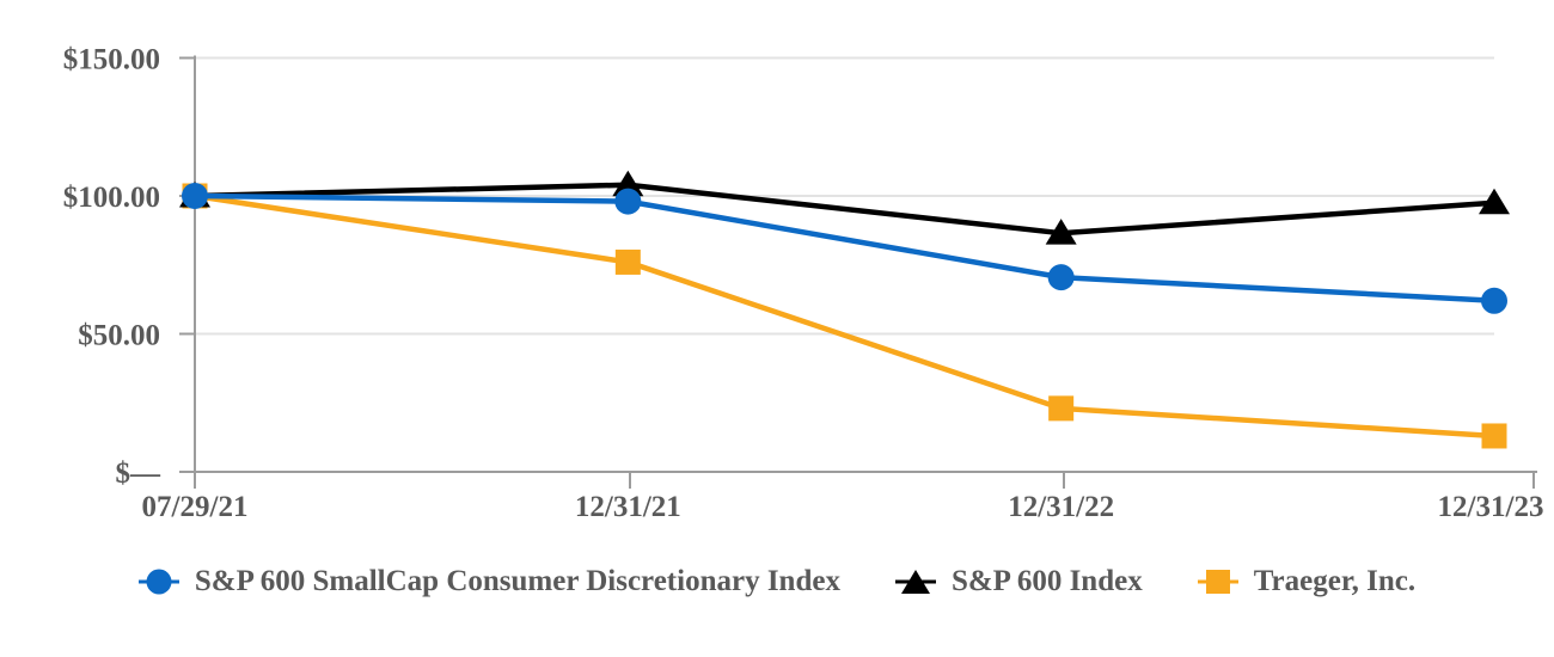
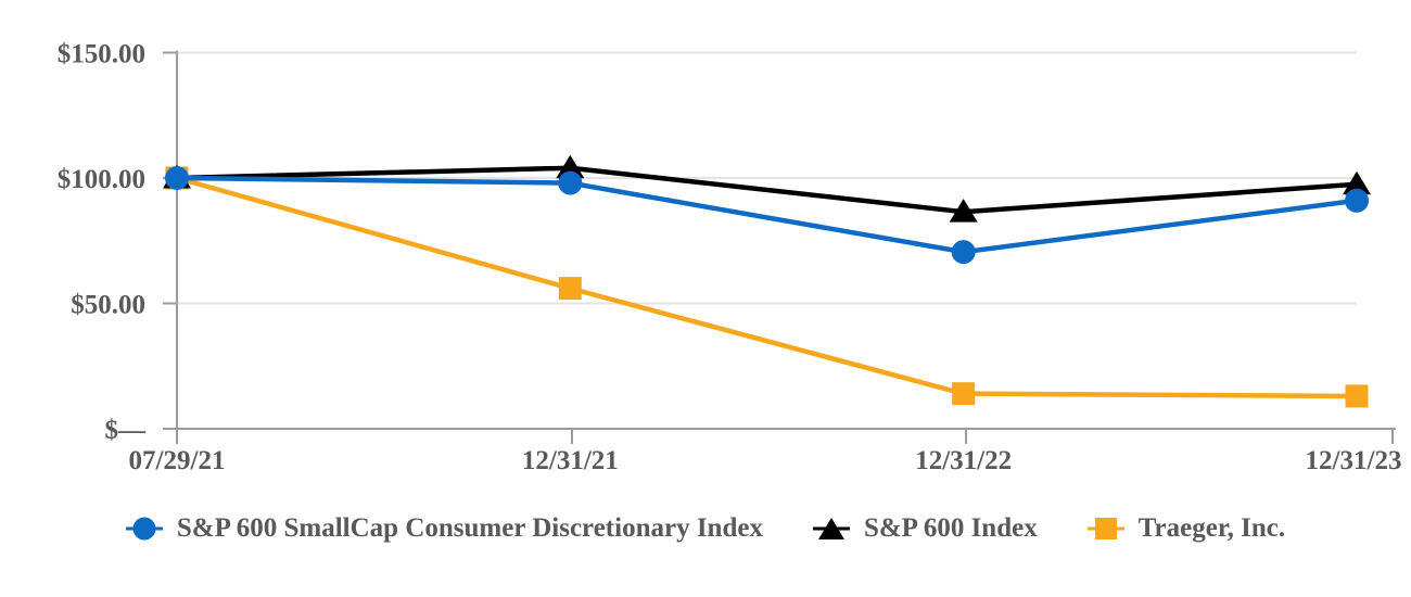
Traeger, Inc./12/31/21: $76 -> $56
Traeger, Inc./12/31/22: $23 -> $14
S&P 600 SmallCap Consumer Discretionary Index/12/31/23: $62 -> $91
